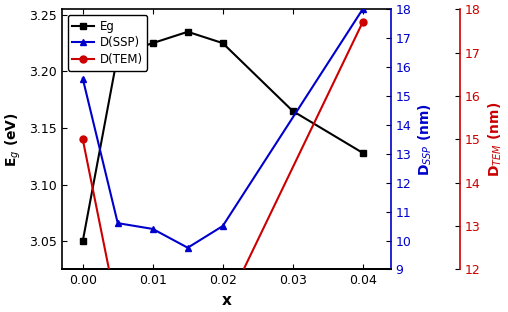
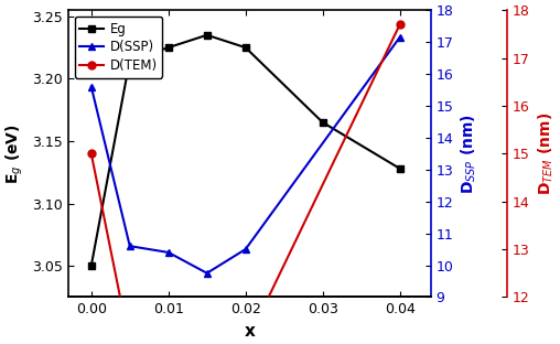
D(SSP)/0.04: 18.00 -> 17.15
